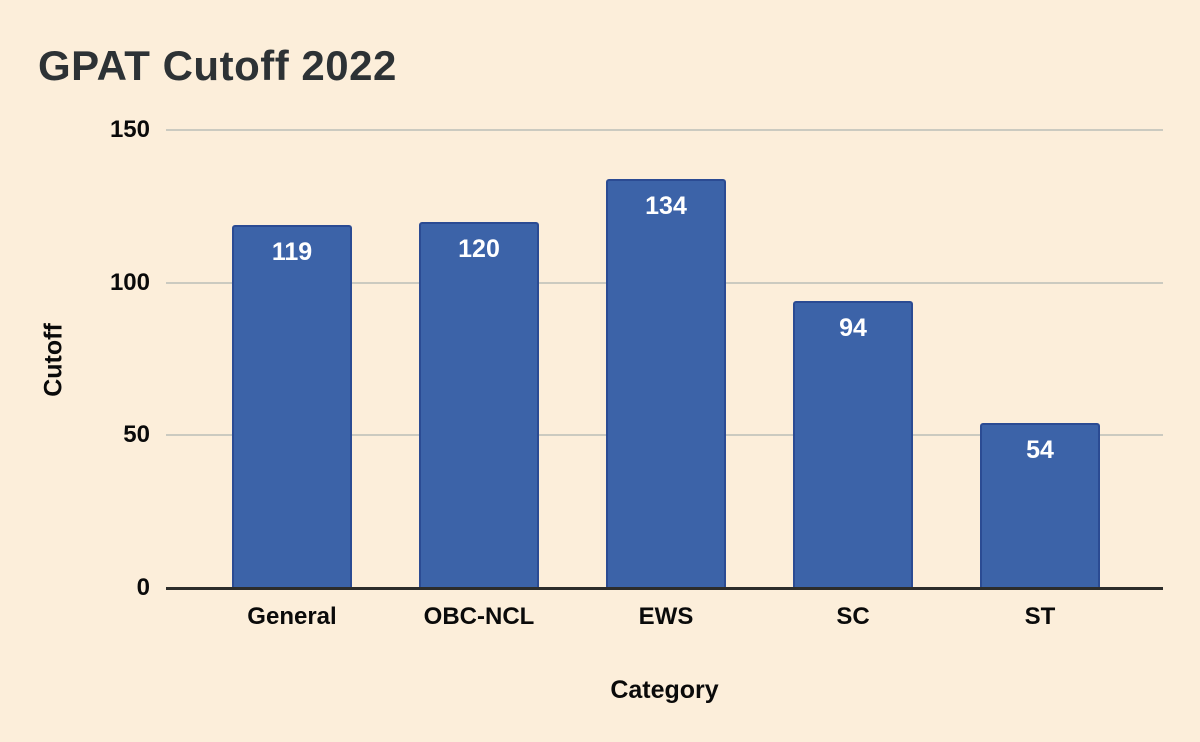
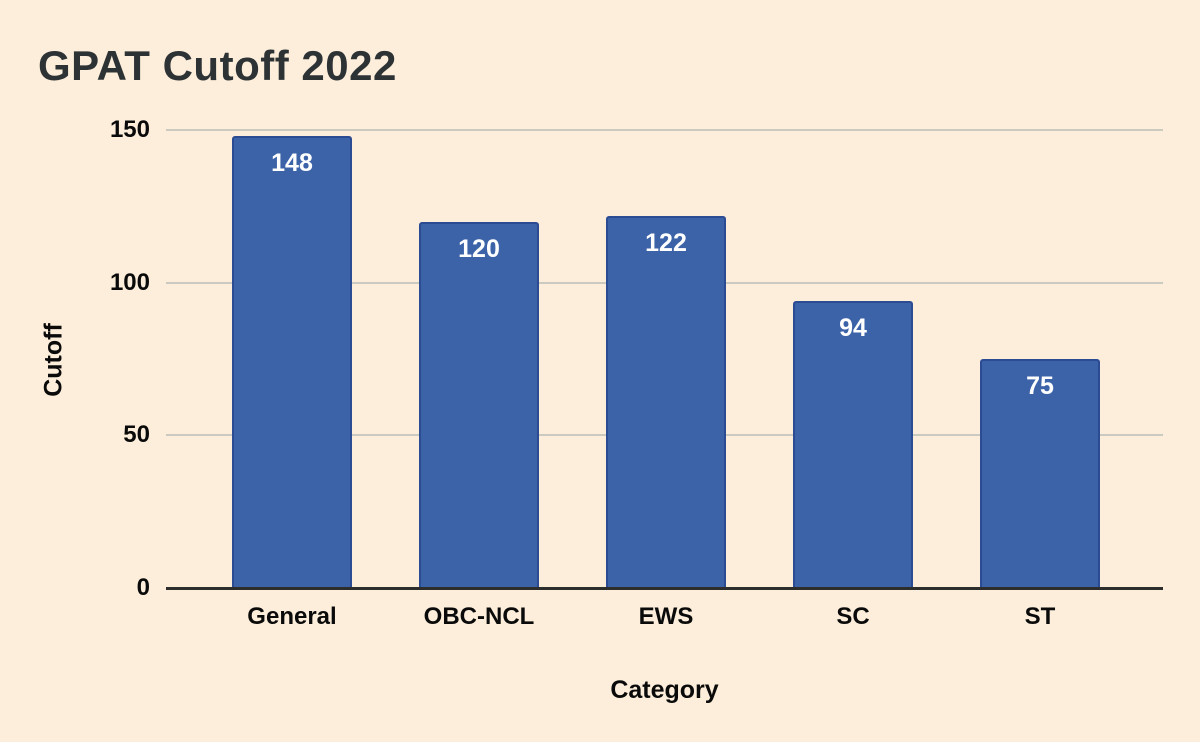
General: 119 -> 148
EWS: 134 -> 122
ST: 54 -> 75
